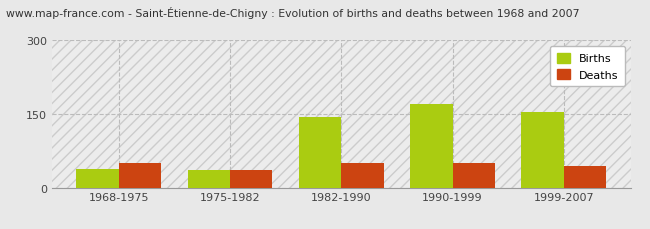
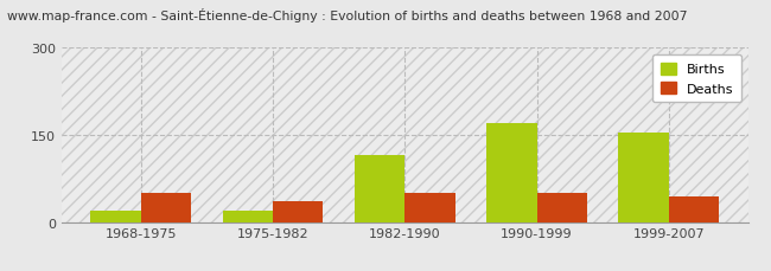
Births/1968-1975: 38 -> 20
Births/1975-1982: 35 -> 20
Births/1982-1990: 144 -> 115
